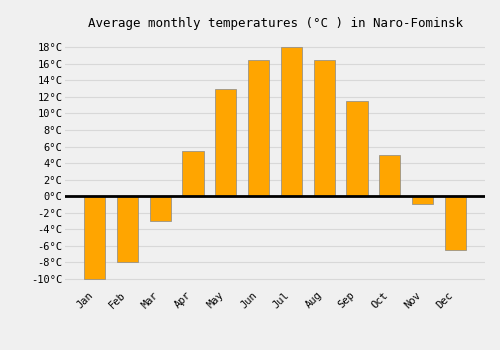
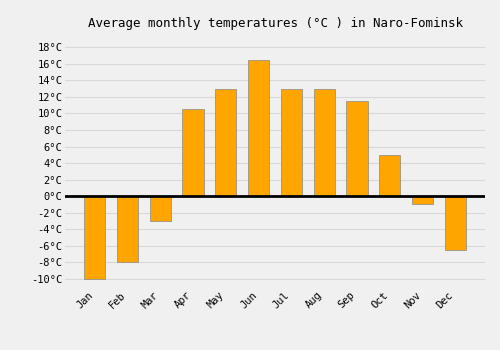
Apr: 5.5°C -> 10.6°C
Jul: 18.0°C -> 13.0°C
Aug: 16.5°C -> 13.0°C
